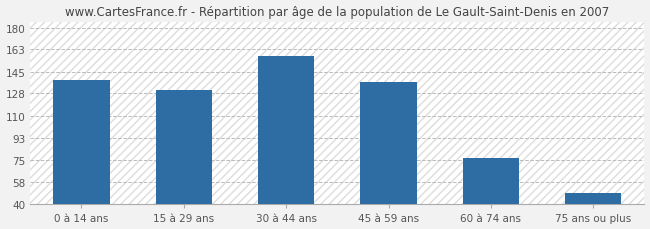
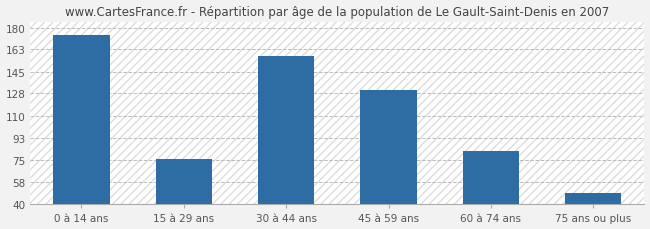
0 à 14 ans: 139 -> 174
15 à 29 ans: 131 -> 76
45 à 59 ans: 137 -> 131
60 à 74 ans: 77 -> 82
